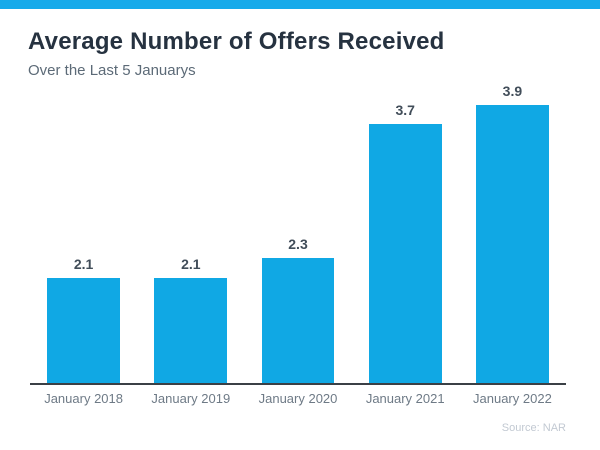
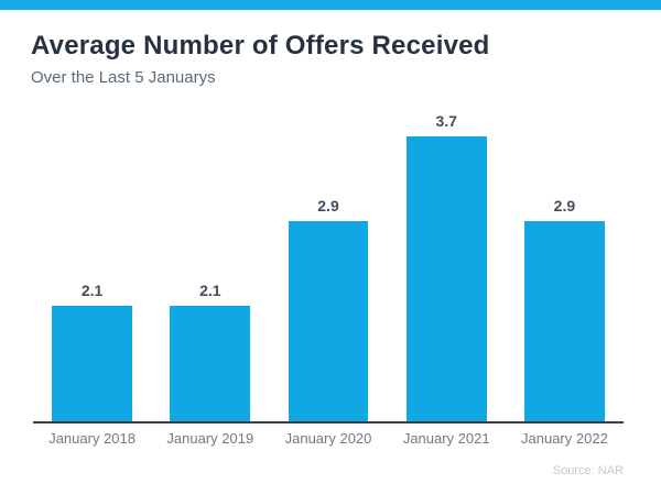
January 2020: 2.3 -> 2.9
January 2022: 3.9 -> 2.9
